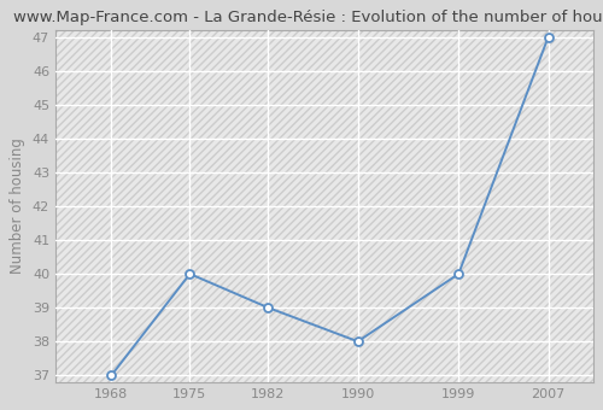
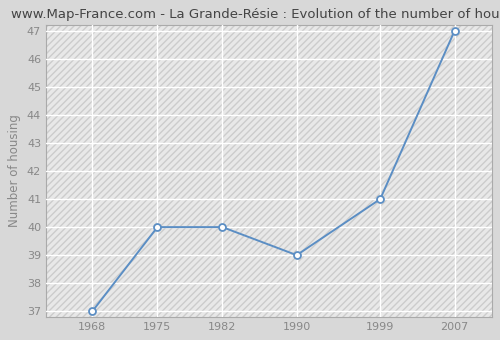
1982: 39 -> 40
1990: 38 -> 39
1999: 40 -> 41
